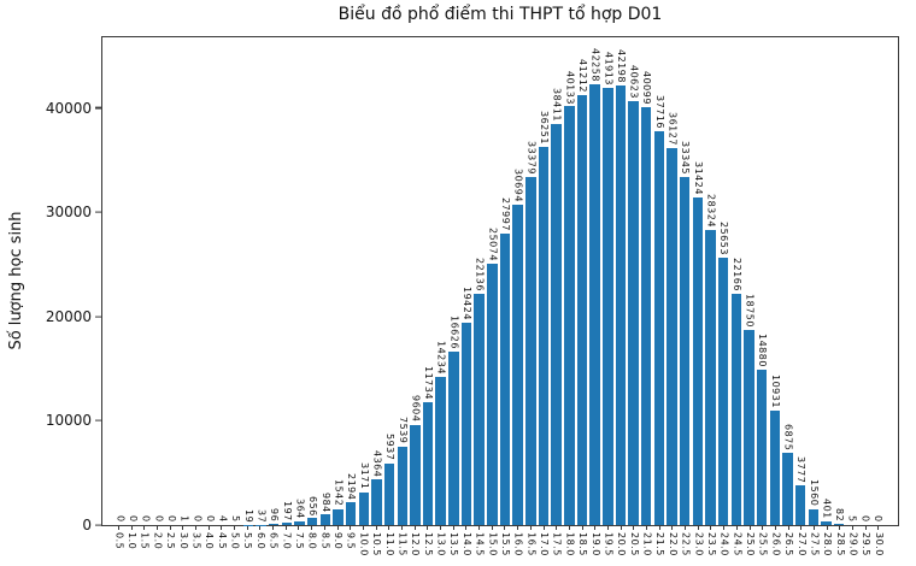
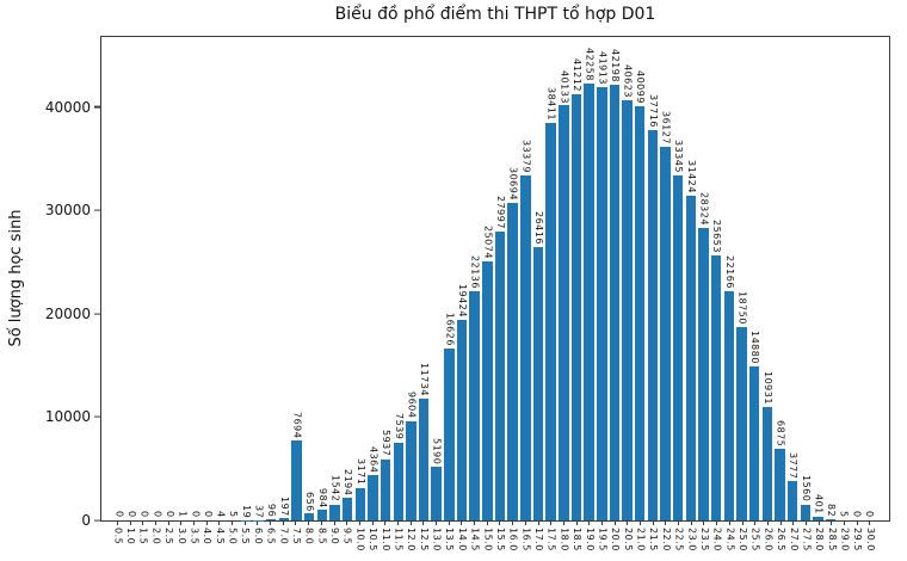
7.5: 364 -> 7694
13.0: 14234 -> 5190
17.0: 36251 -> 26416
